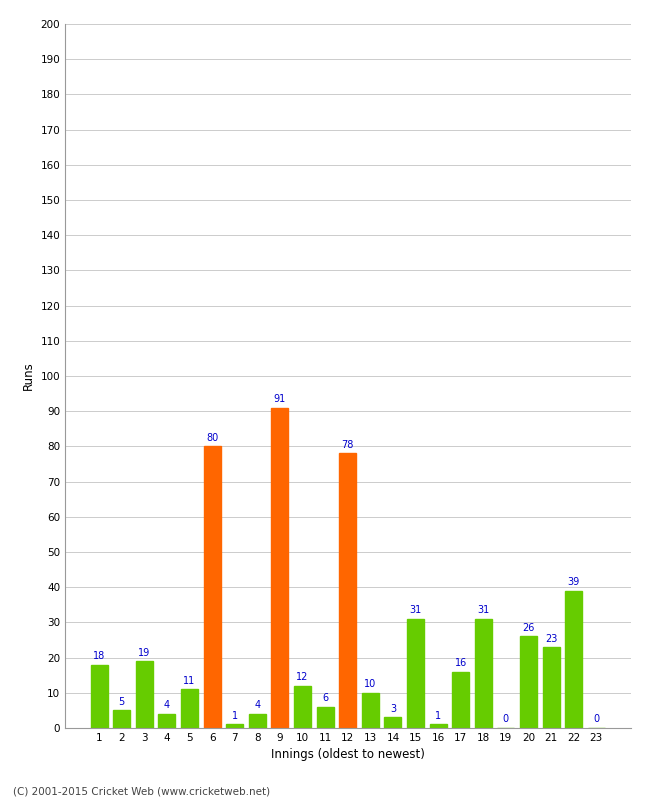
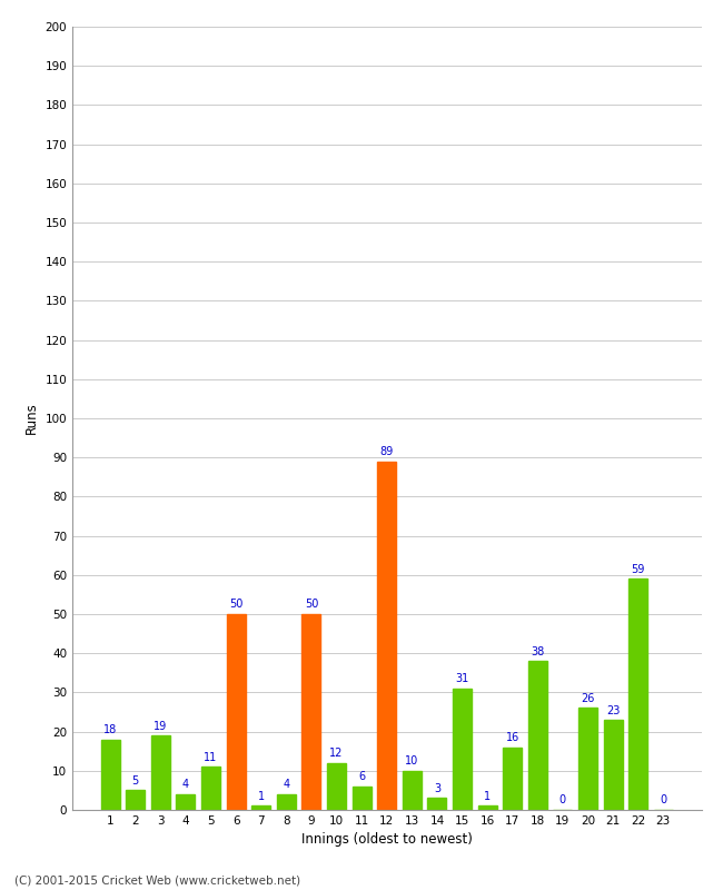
6: 80 -> 50
9: 91 -> 50
12: 78 -> 89
18: 31 -> 38
22: 39 -> 59
